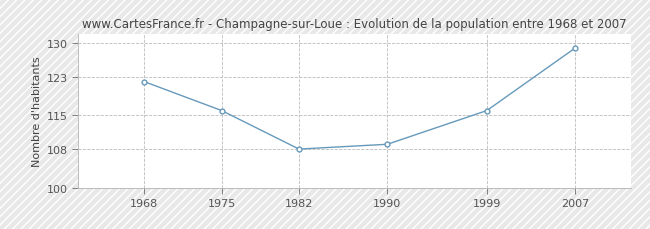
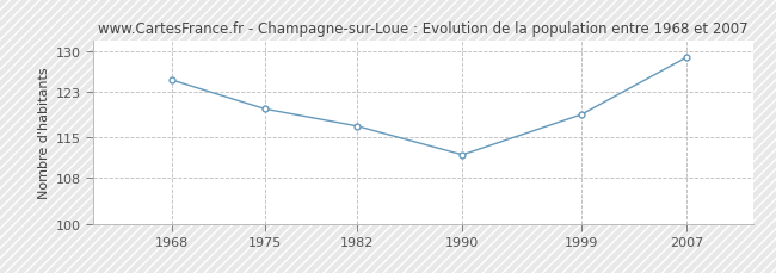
1968: 122 -> 125
1975: 116 -> 120
1982: 108 -> 117
1990: 109 -> 112
1999: 116 -> 119
